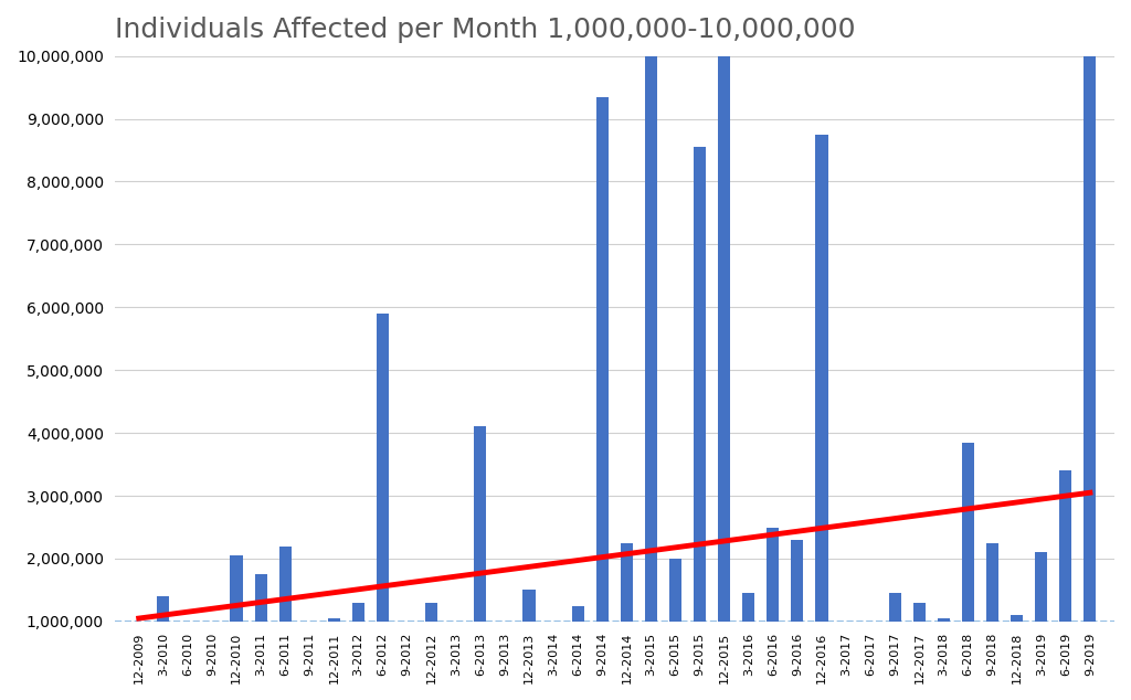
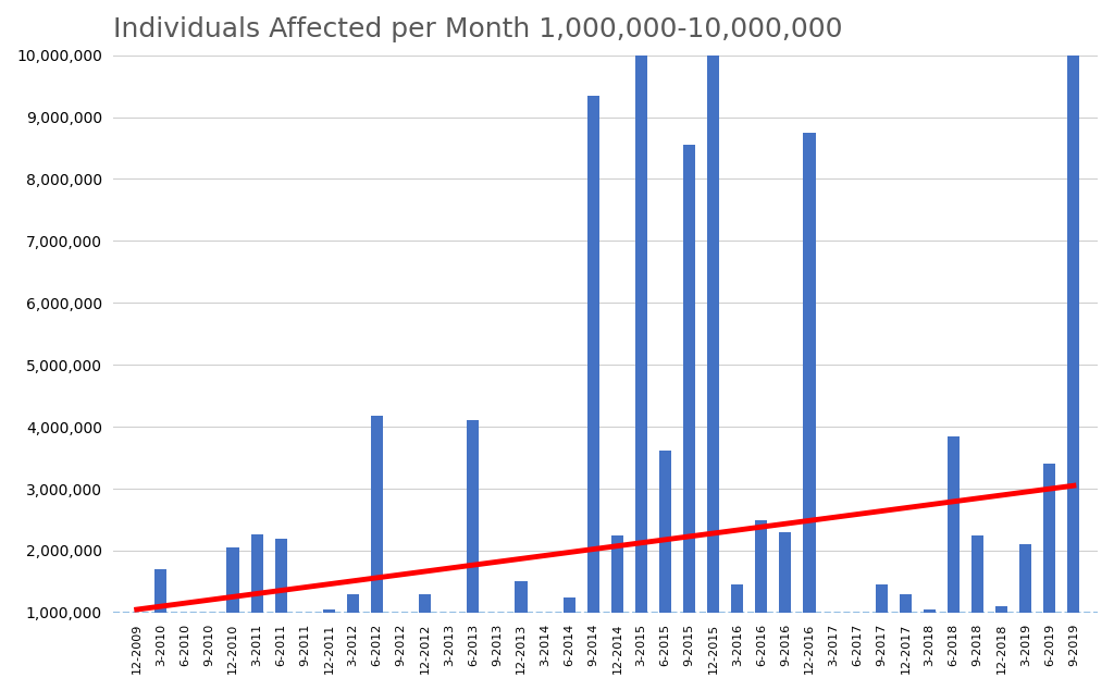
3-2010: 1,400,000 -> 1,700,000
3-2011: 1,750,000 -> 2,260,000
6-2012: 5,900,000 -> 4,180,000
6-2015: 2,000,000 -> 3,620,000
